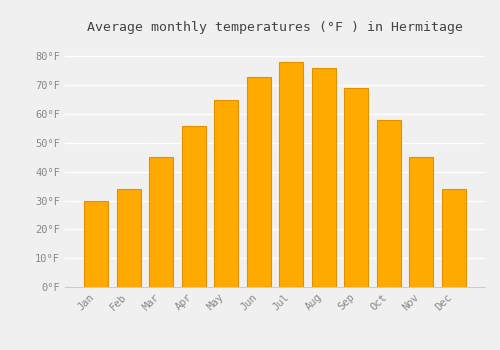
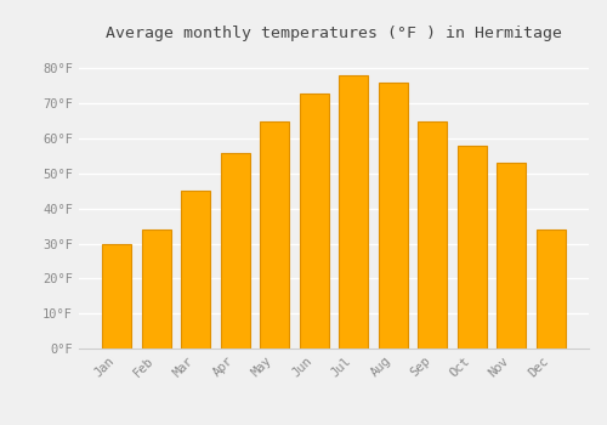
Sep: 69°F -> 65°F
Nov: 45°F -> 53°F
